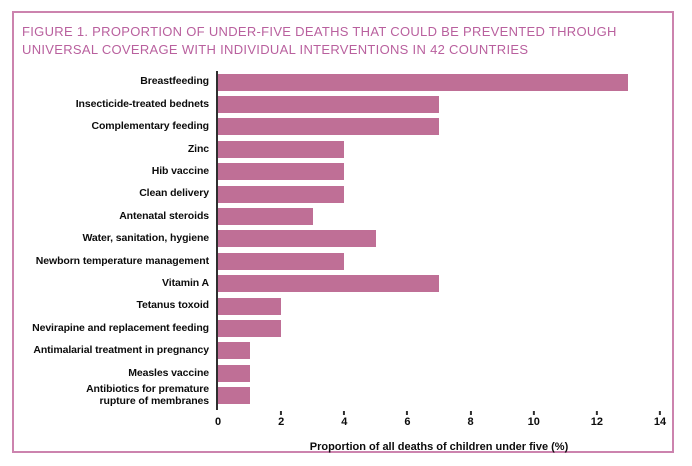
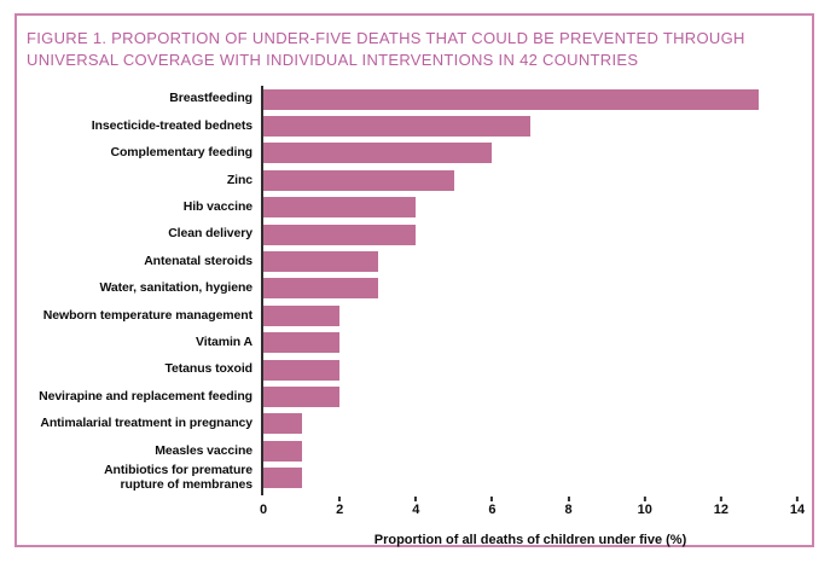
Complementary feeding: 7 -> 6
Zinc: 4 -> 5
Water, sanitation, hygiene: 5 -> 3
Newborn temperature management: 4 -> 2
Vitamin A: 7 -> 2
